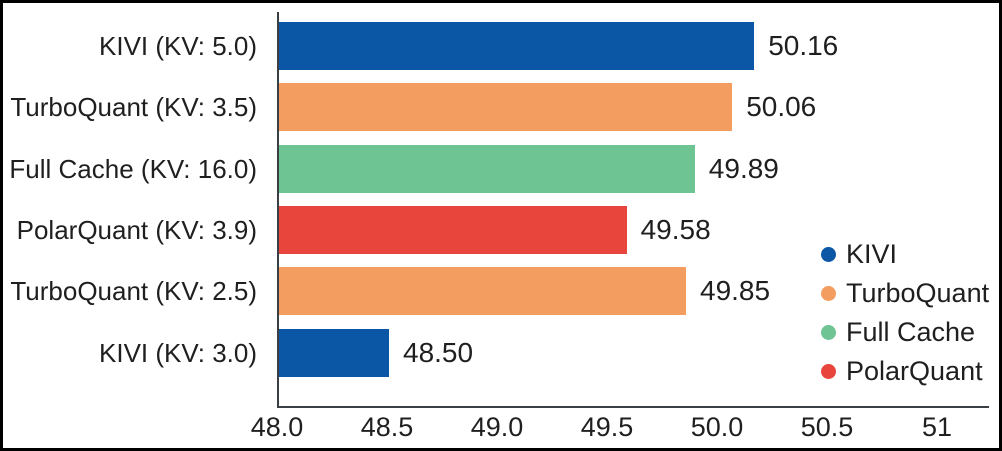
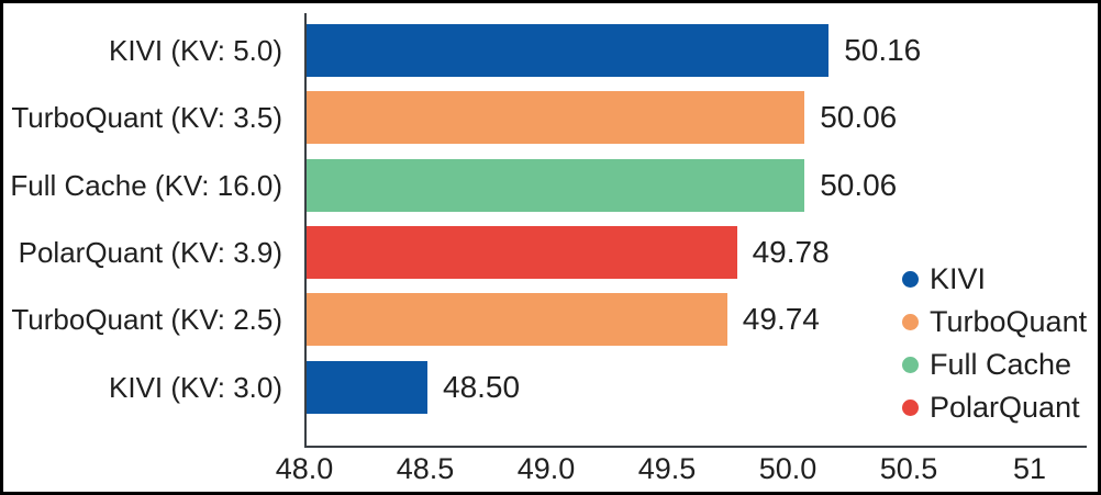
Full Cache (KV: 16.0): 49.89 -> 50.06
PolarQuant (KV: 3.9): 49.58 -> 49.78
TurboQuant (KV: 2.5): 49.85 -> 49.74
